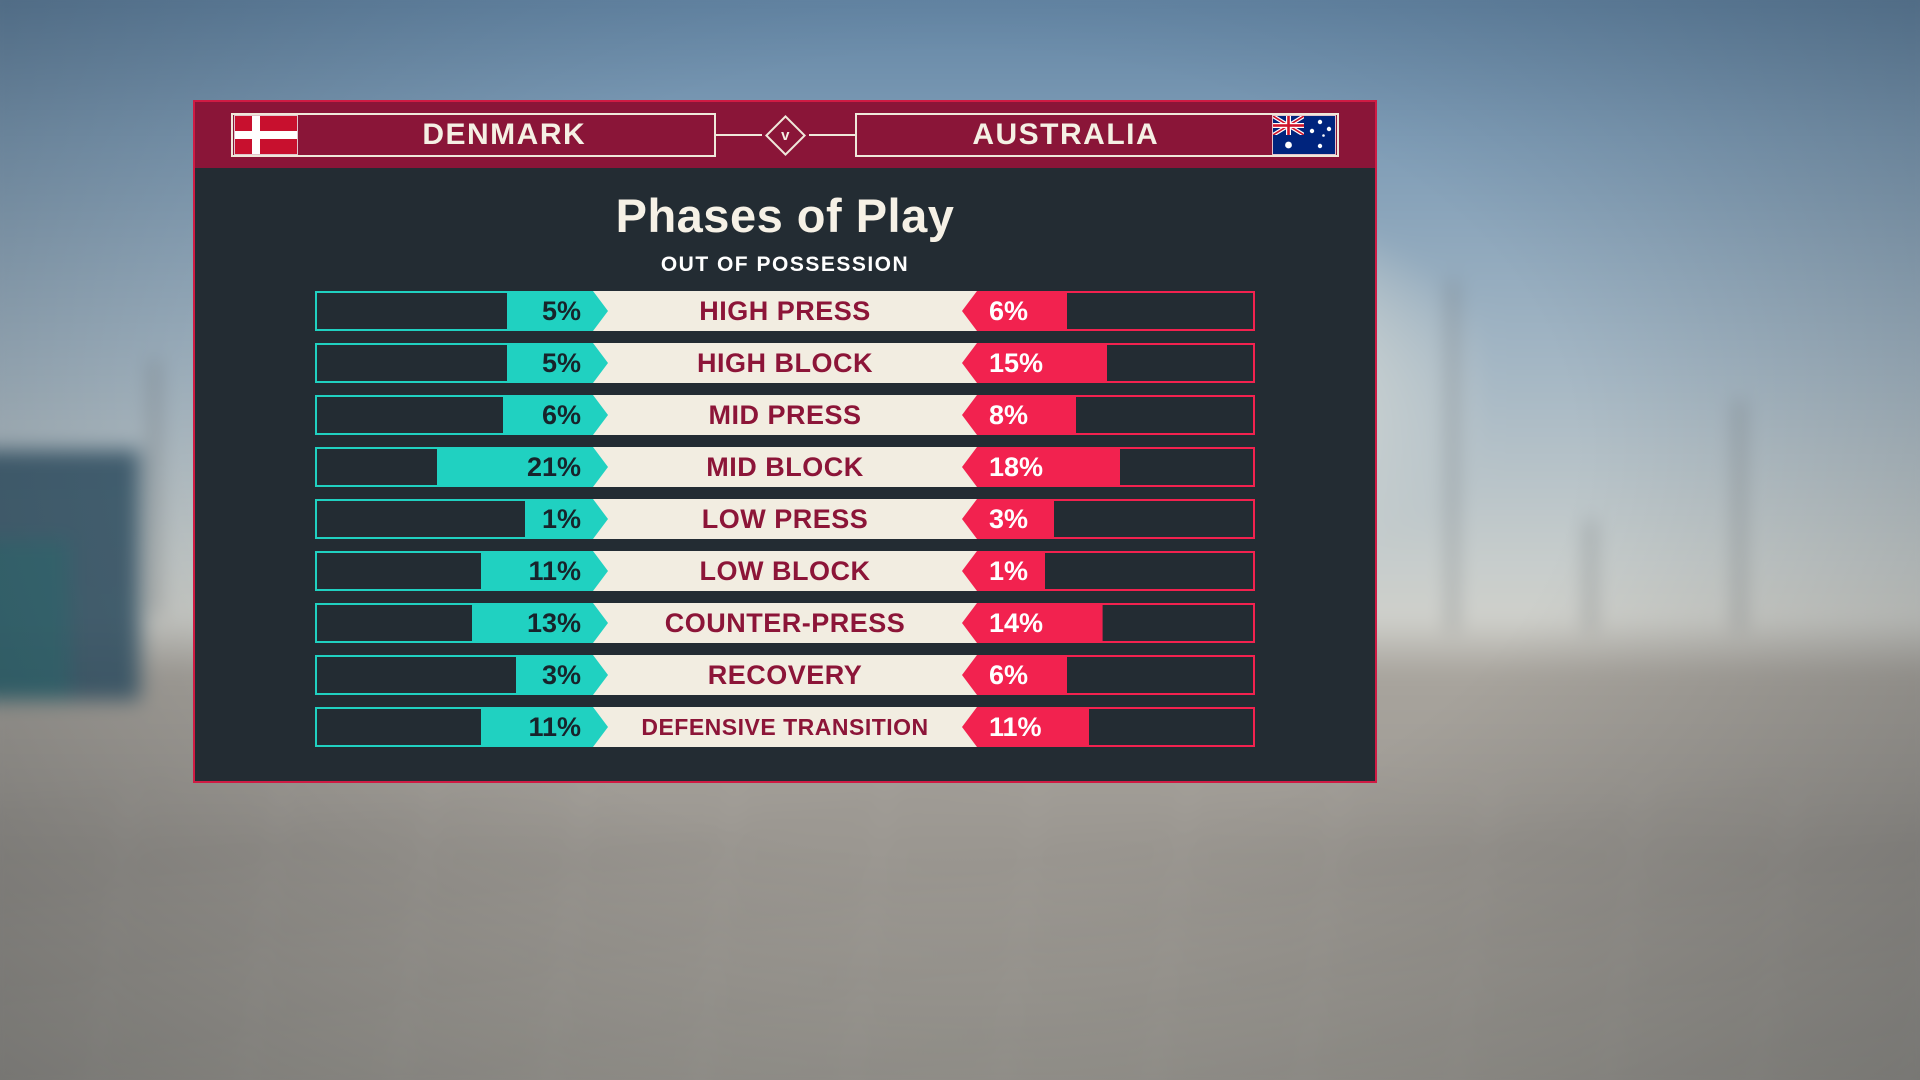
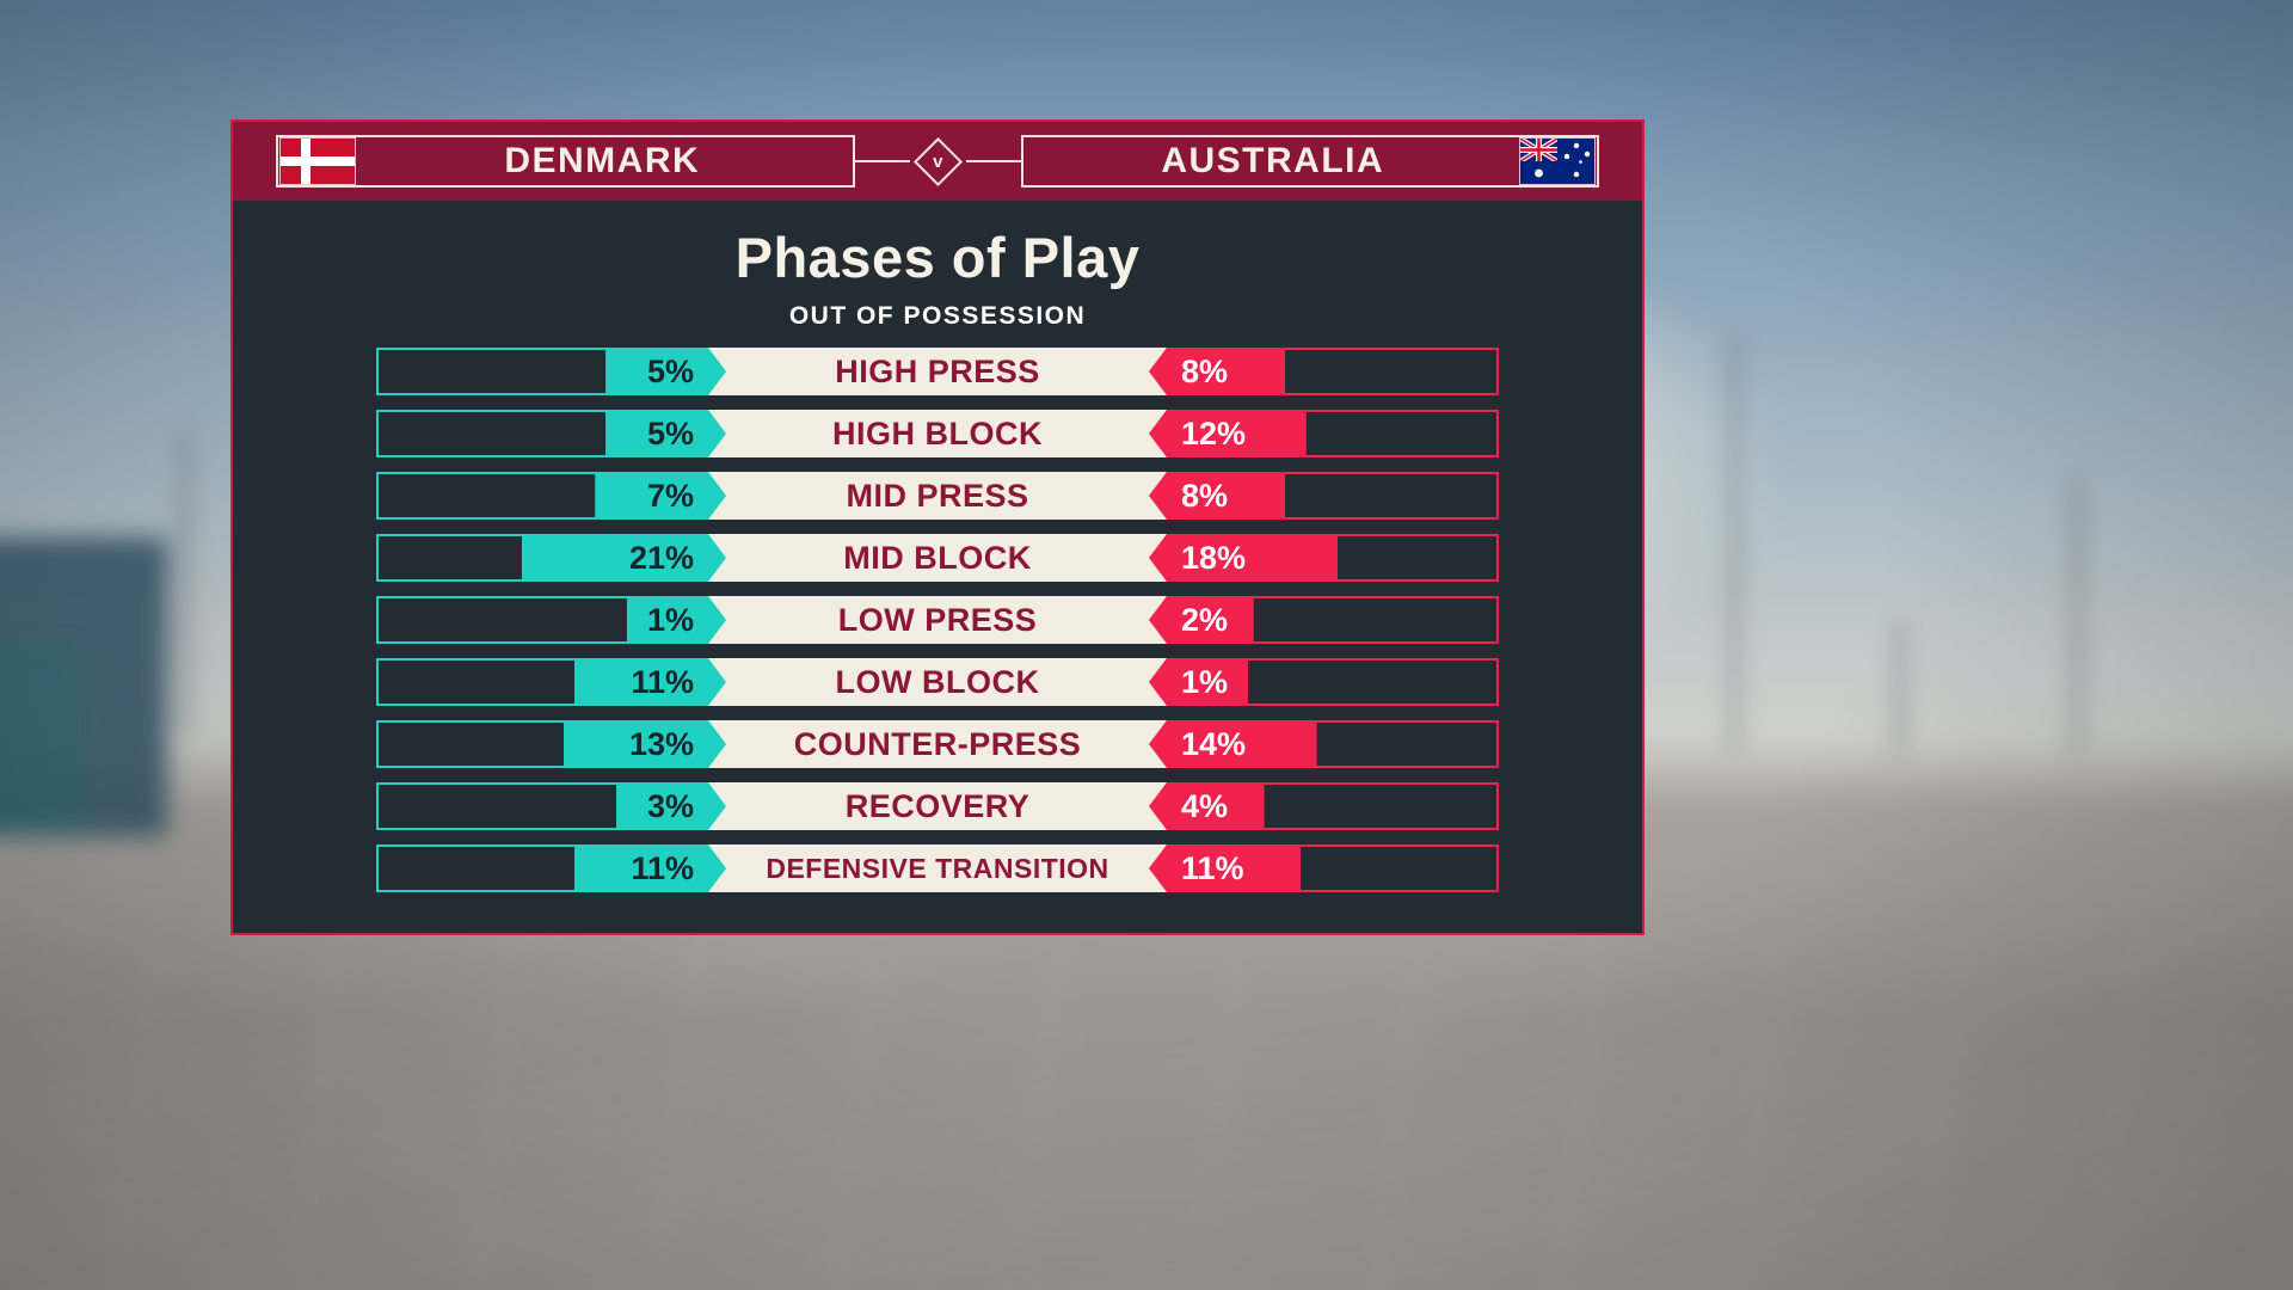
AUSTRALIA/HIGH PRESS: 6% -> 8%
AUSTRALIA/HIGH BLOCK: 15% -> 12%
DENMARK/MID PRESS: 6% -> 7%
AUSTRALIA/LOW PRESS: 3% -> 2%
AUSTRALIA/RECOVERY: 6% -> 4%
